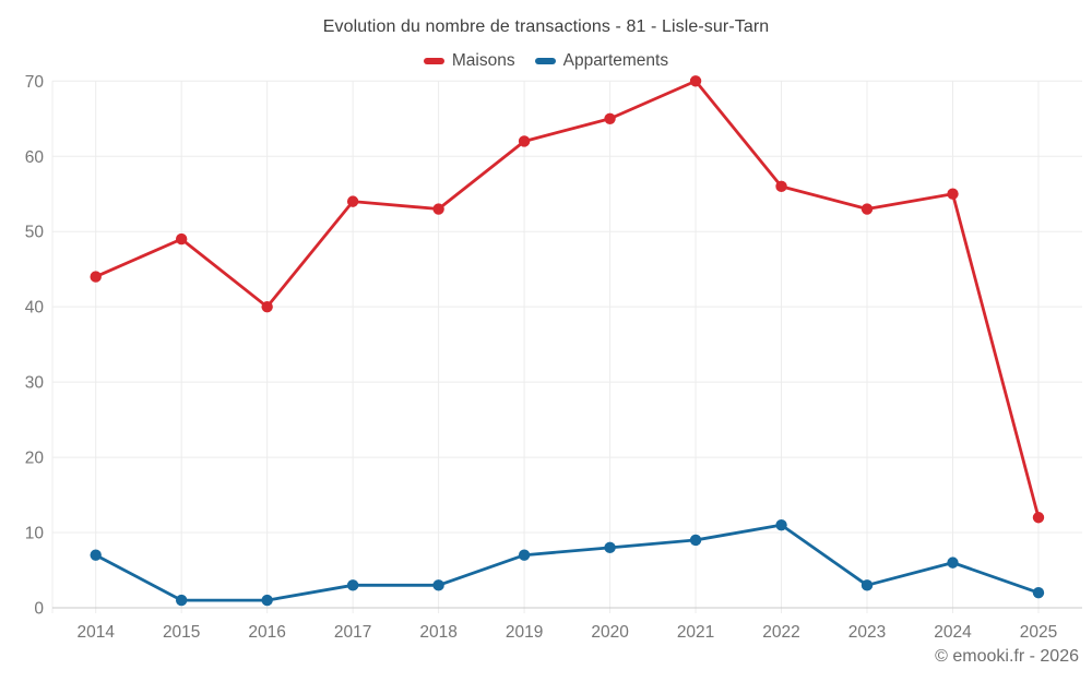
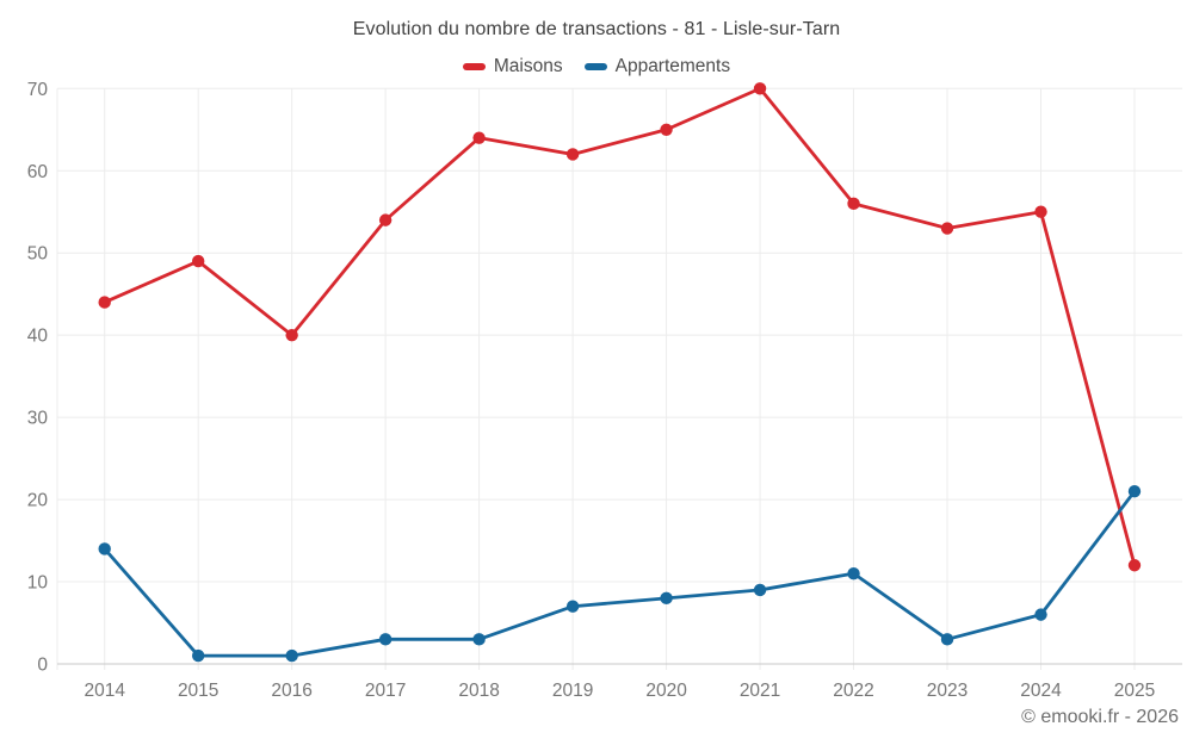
Appartements/2014: 7 -> 14
Maisons/2018: 53 -> 64
Appartements/2025: 2 -> 21
